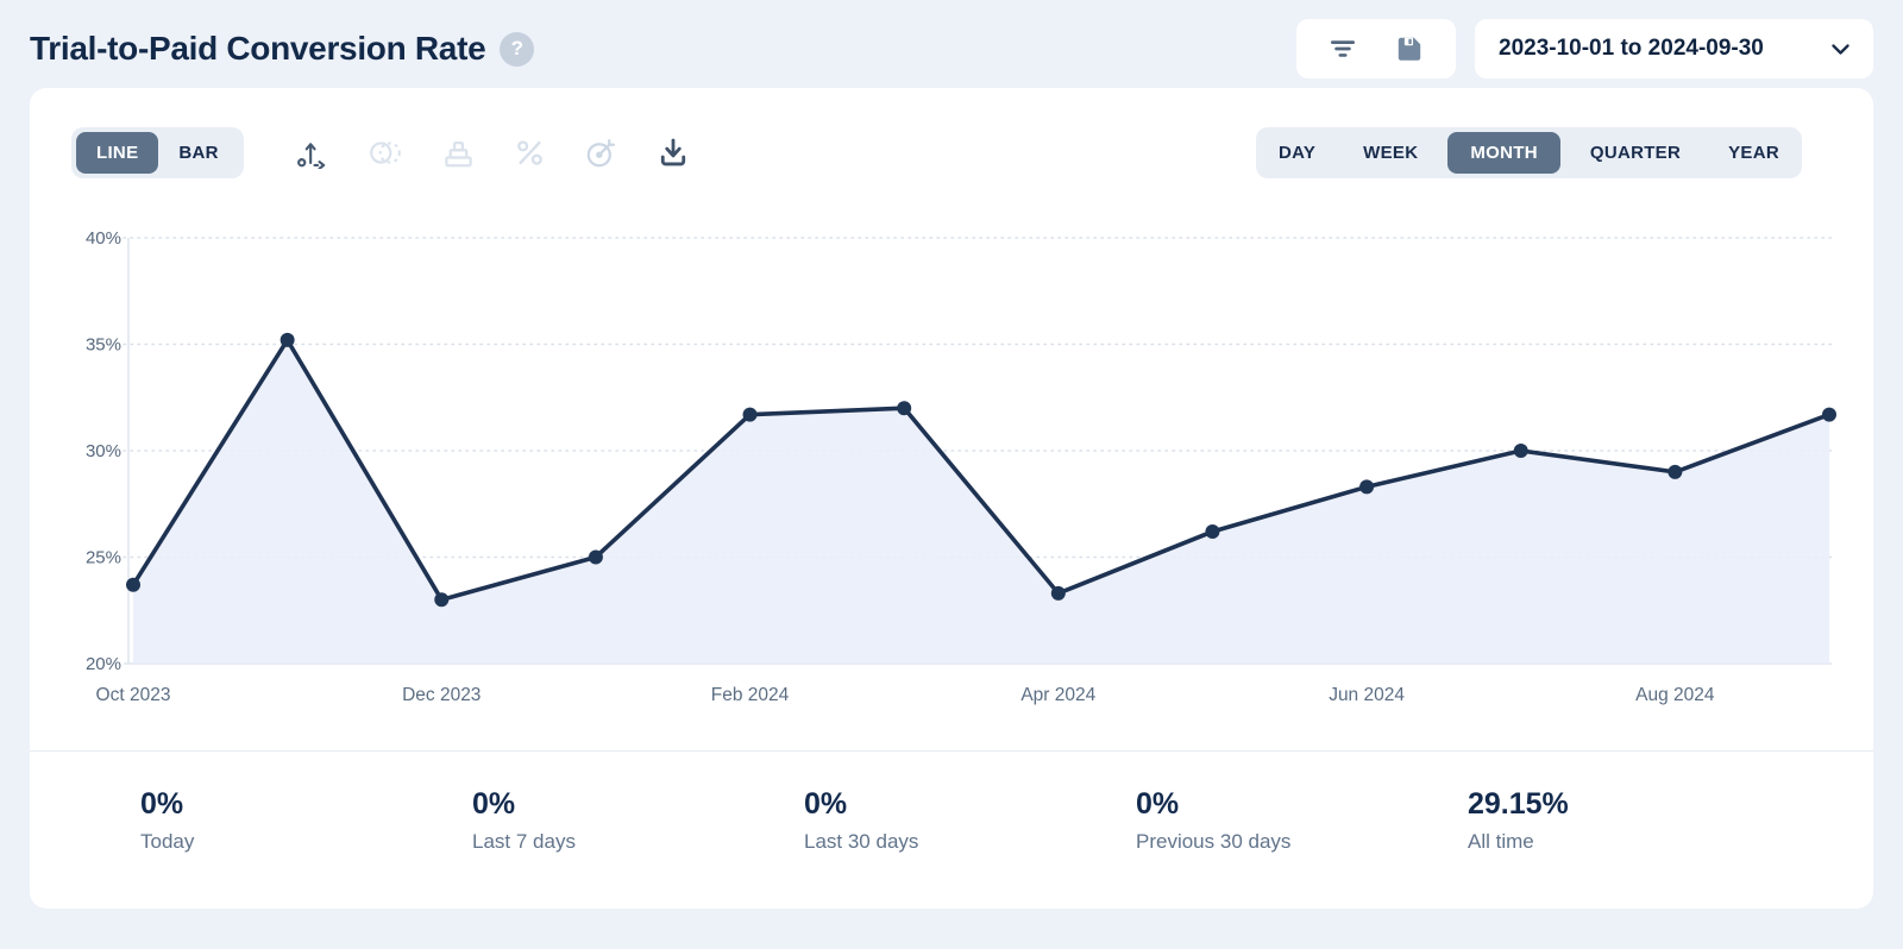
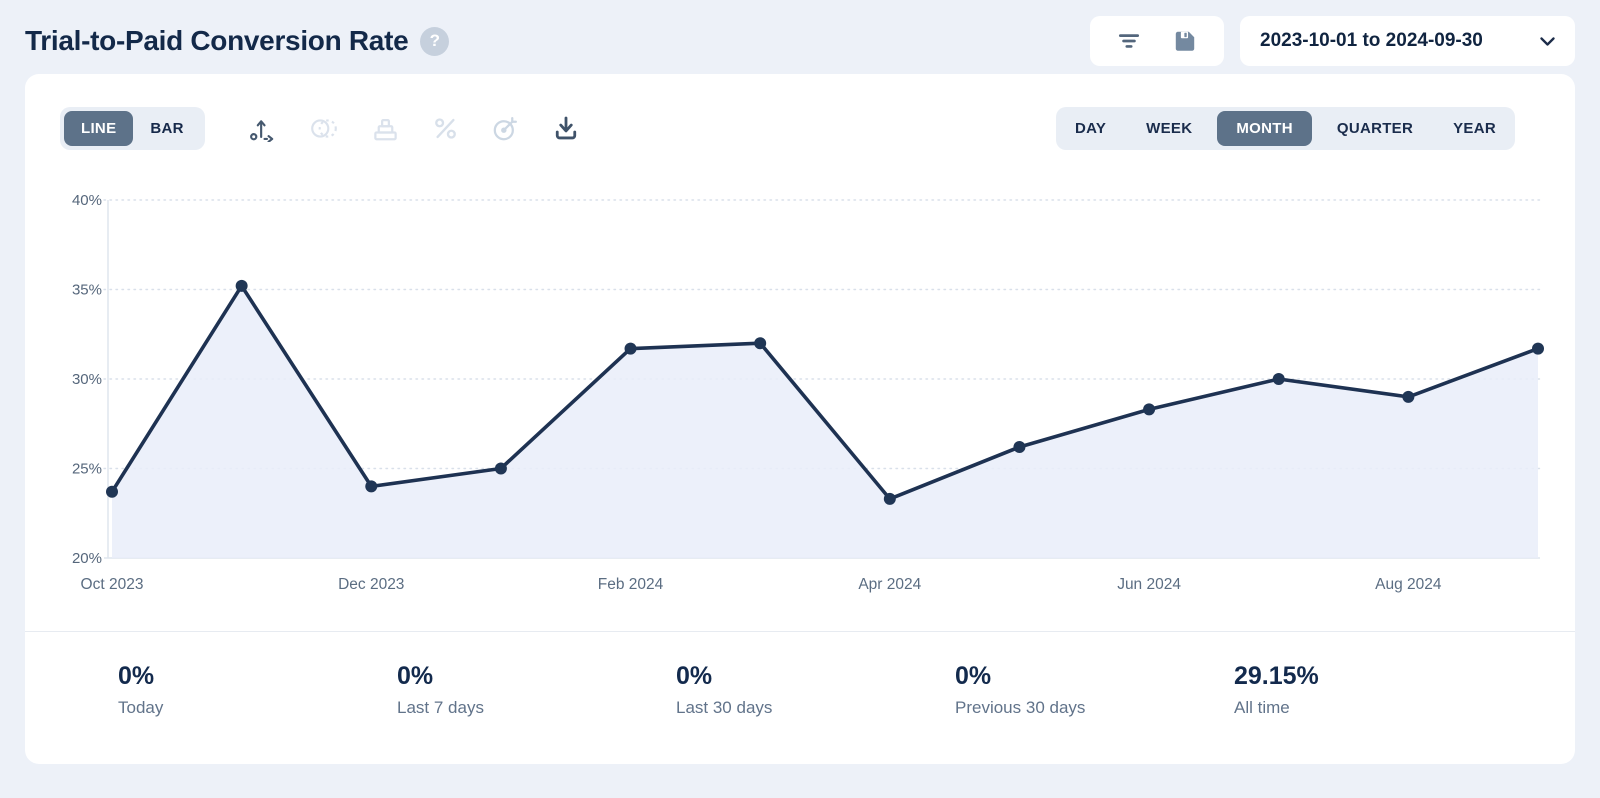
Dec 2023: 23.0% -> 24.0%
